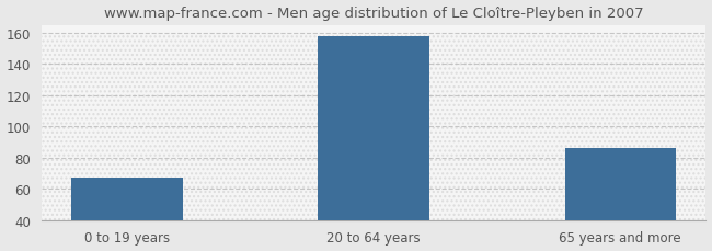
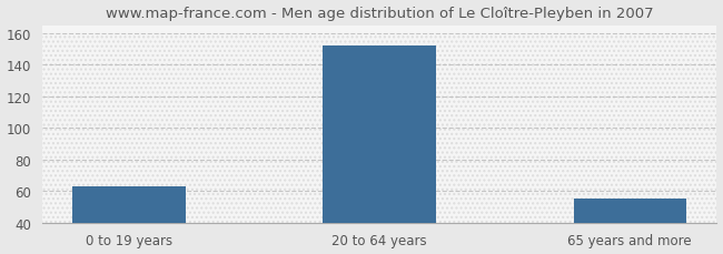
0 to 19 years: 67 -> 63
20 to 64 years: 158 -> 152
65 years and more: 86 -> 55
